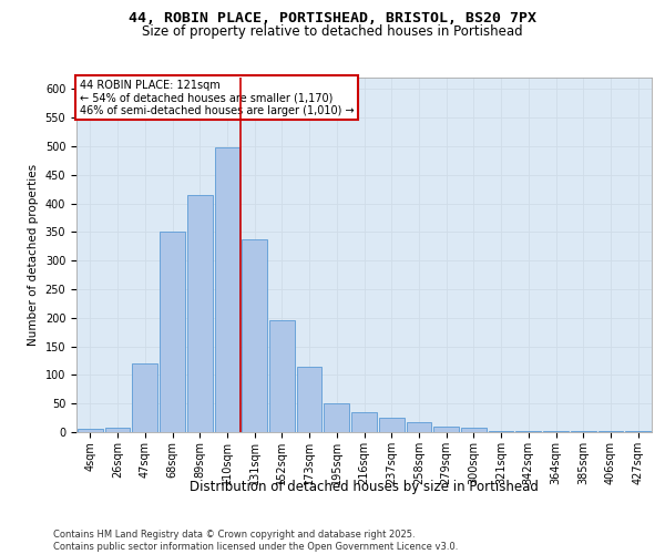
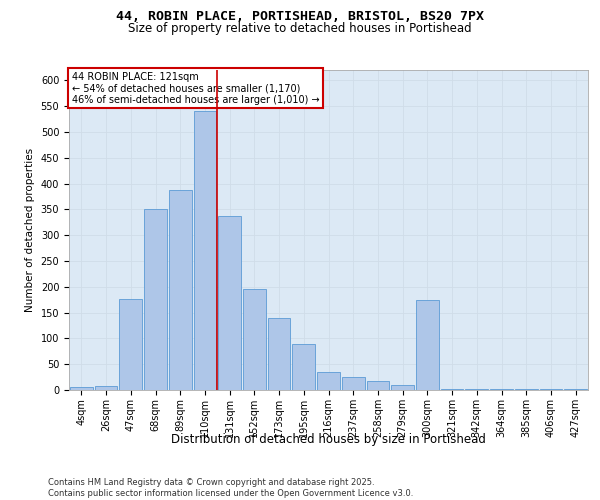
47sqm: 120 -> 176
89sqm: 415 -> 388
110sqm: 498 -> 540
173sqm: 115 -> 140
195sqm: 50 -> 90
300sqm: 8 -> 174
